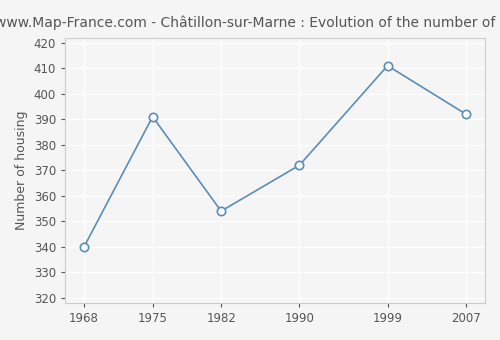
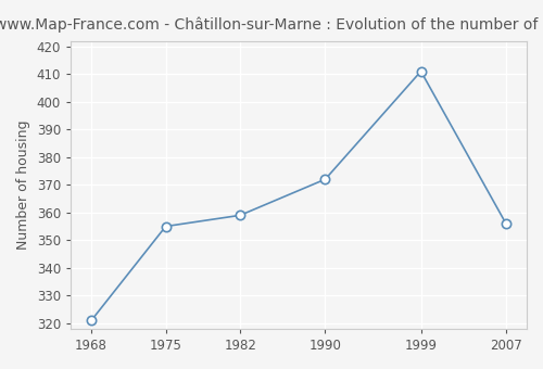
1968: 340 -> 321
1975: 391 -> 355
1982: 354 -> 359
2007: 392 -> 356
